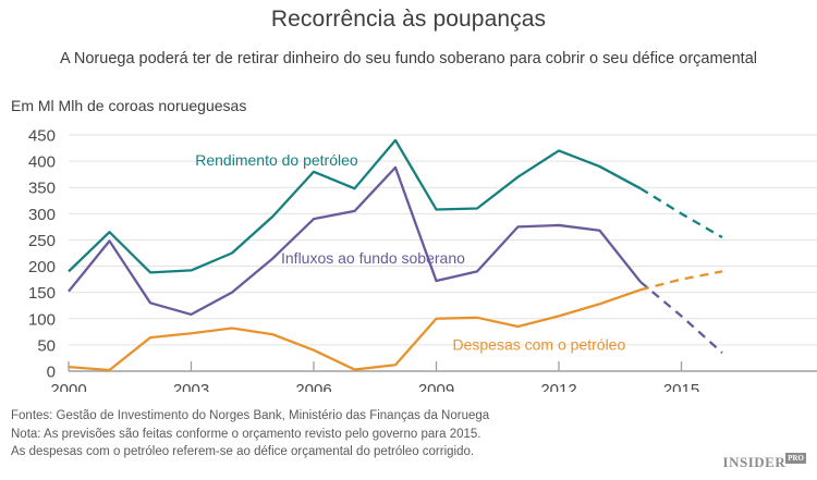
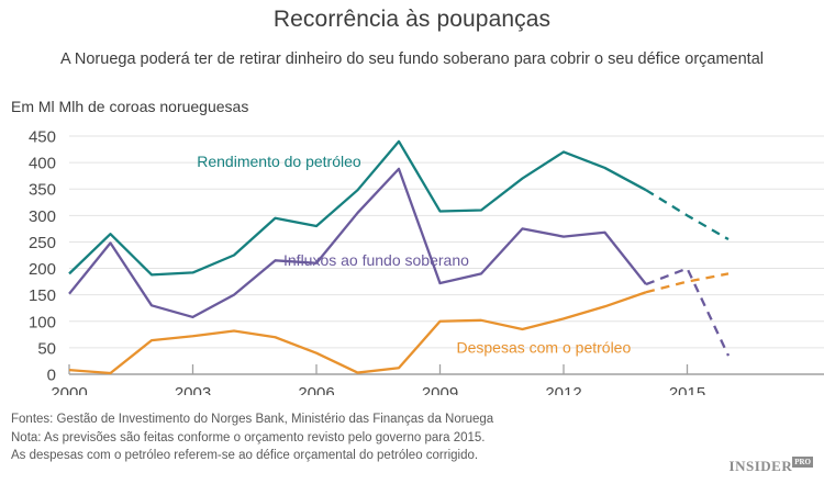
Rendimento do petróleo/2006: 380 -> 280
Influxos ao fundo soberano/2006: 290 -> 210
Influxos ao fundo soberano/2012: 280 -> 260
Influxos ao fundo soberano/2015: 100 -> 200
